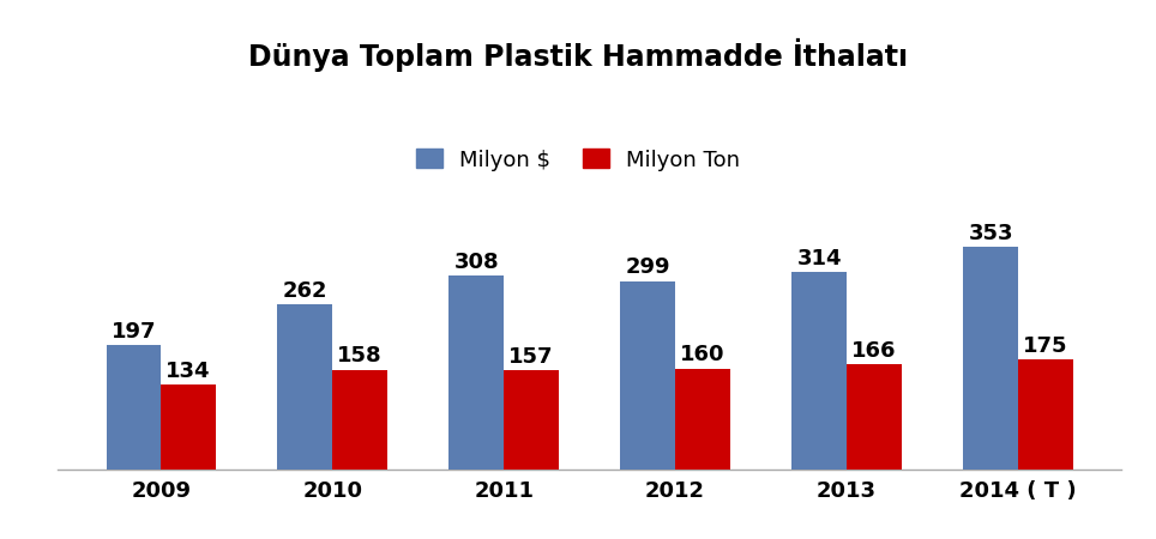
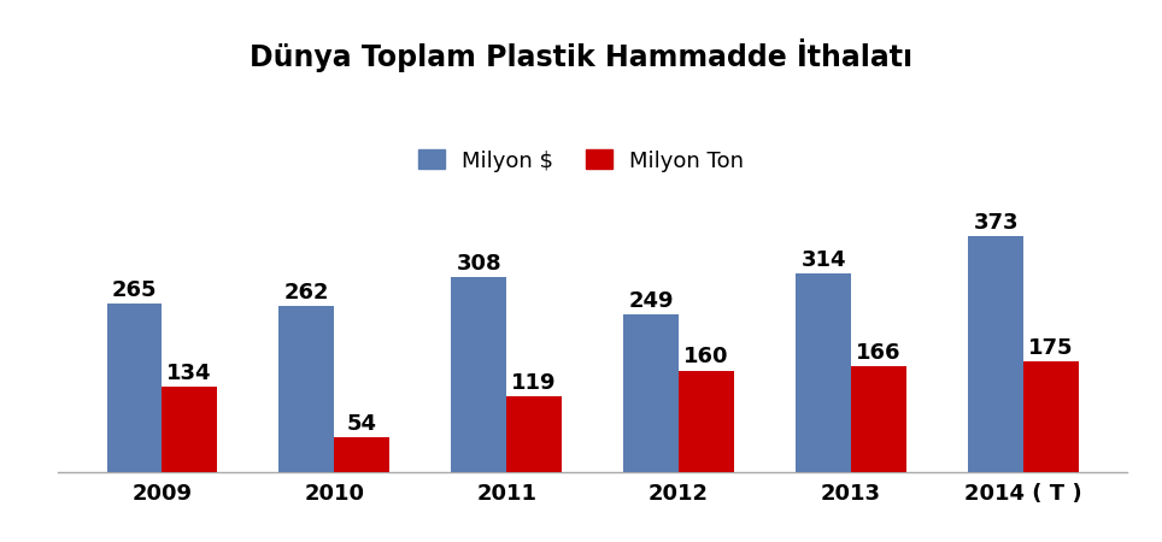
Milyon $/2009: 197 -> 265
Milyon Ton/2010: 158 -> 54
Milyon Ton/2011: 157 -> 119
Milyon $/2012: 299 -> 249
Milyon $/2014 ( T ): 353 -> 373
